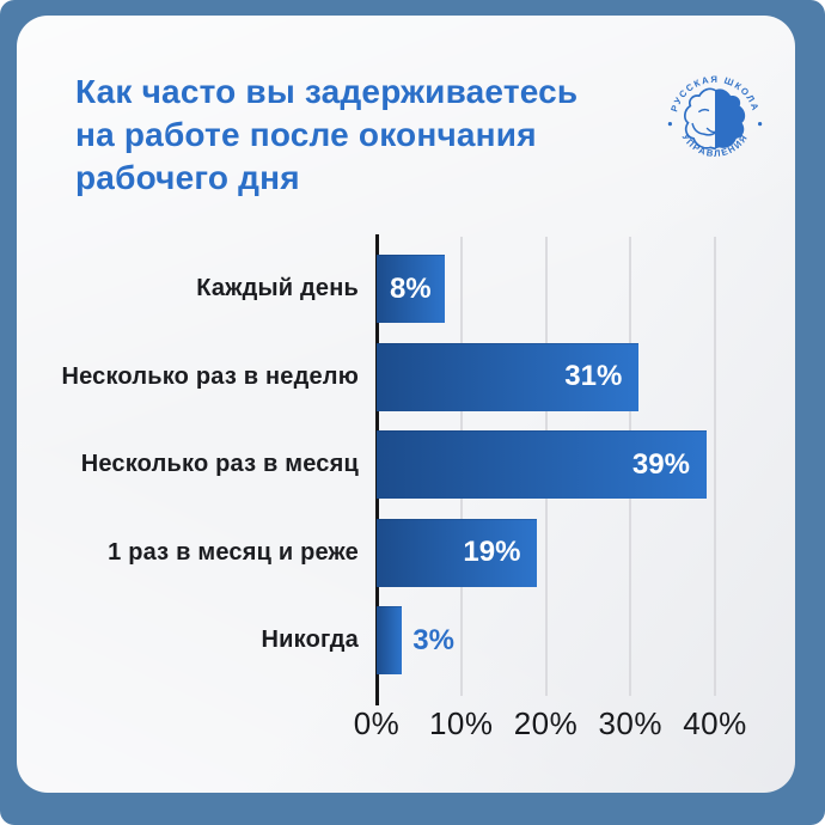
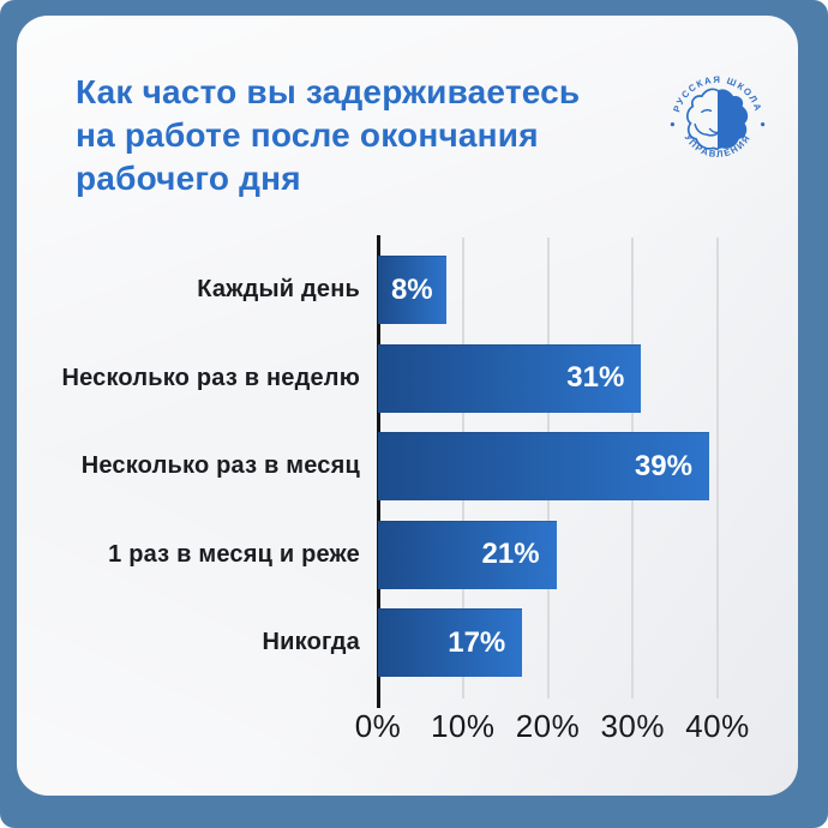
1 раз в месяц и реже: 19% -> 21%
Никогда: 3% -> 17%
